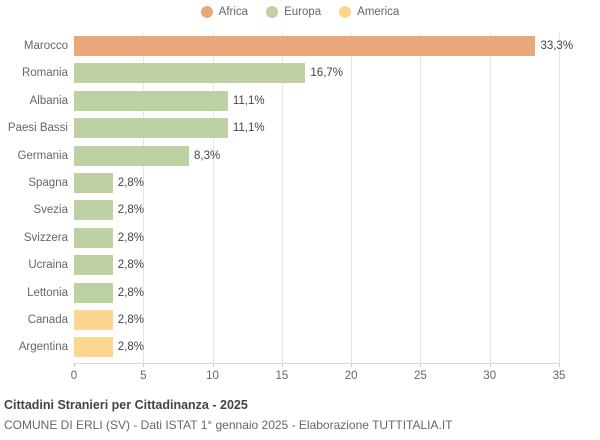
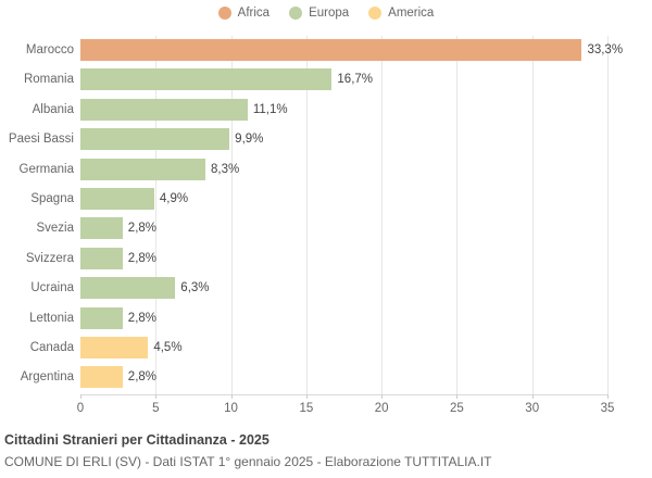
Paesi Bassi: 11,1% -> 9,9%
Spagna: 2,8% -> 4,9%
Ucraina: 2,8% -> 6,3%
Canada: 2,8% -> 4,5%
